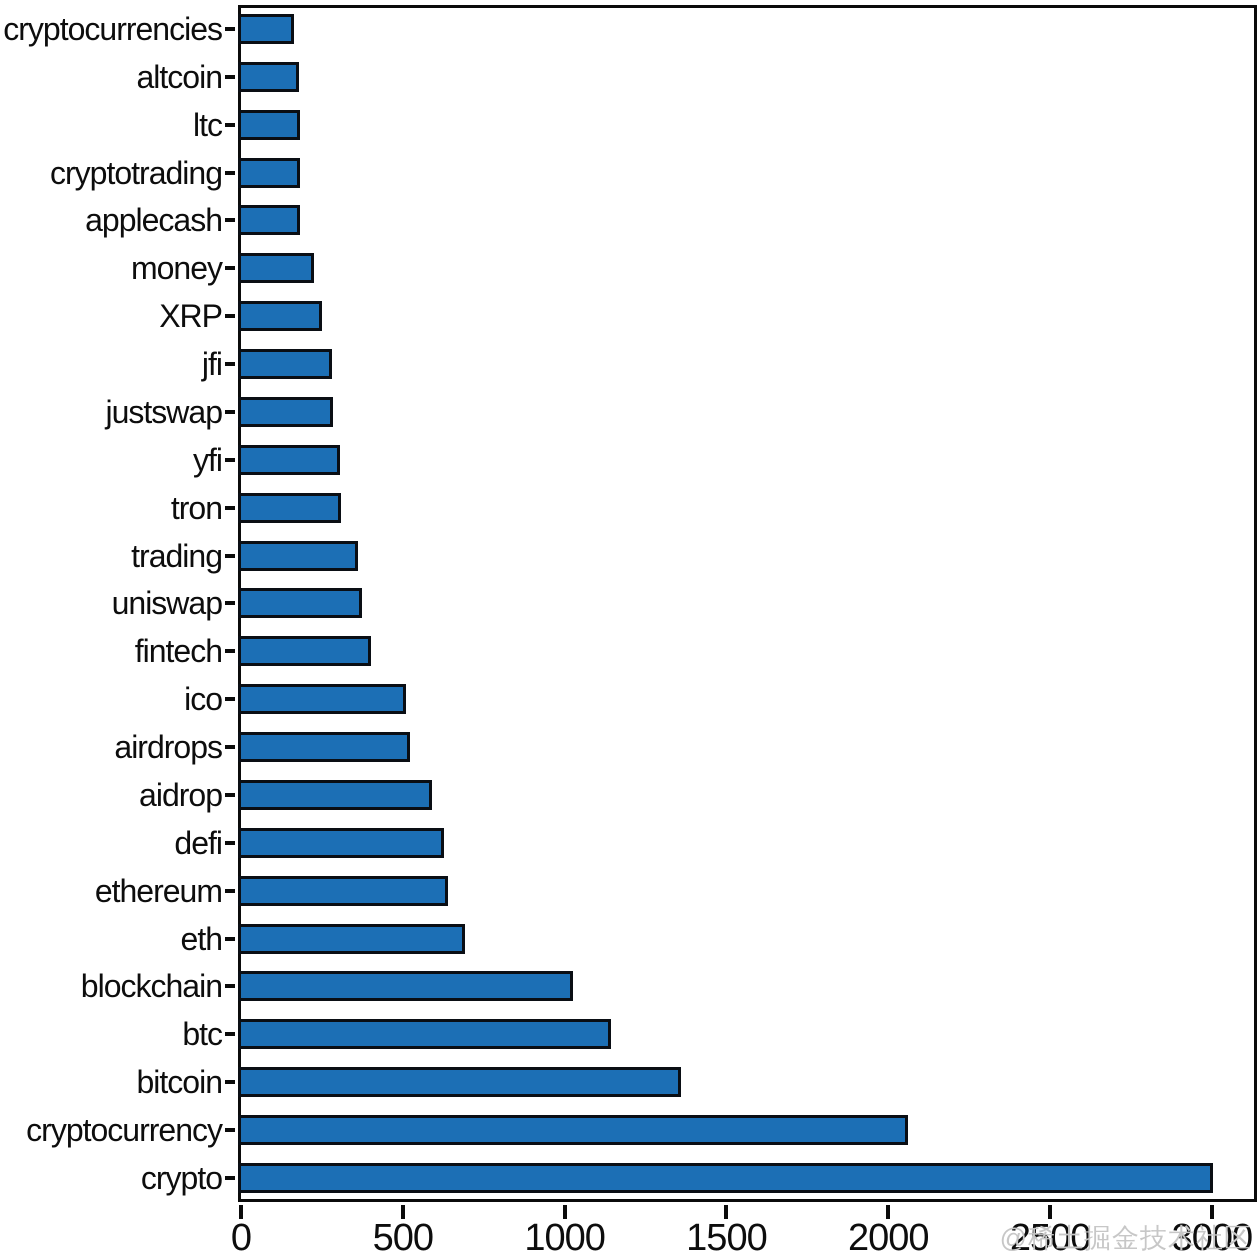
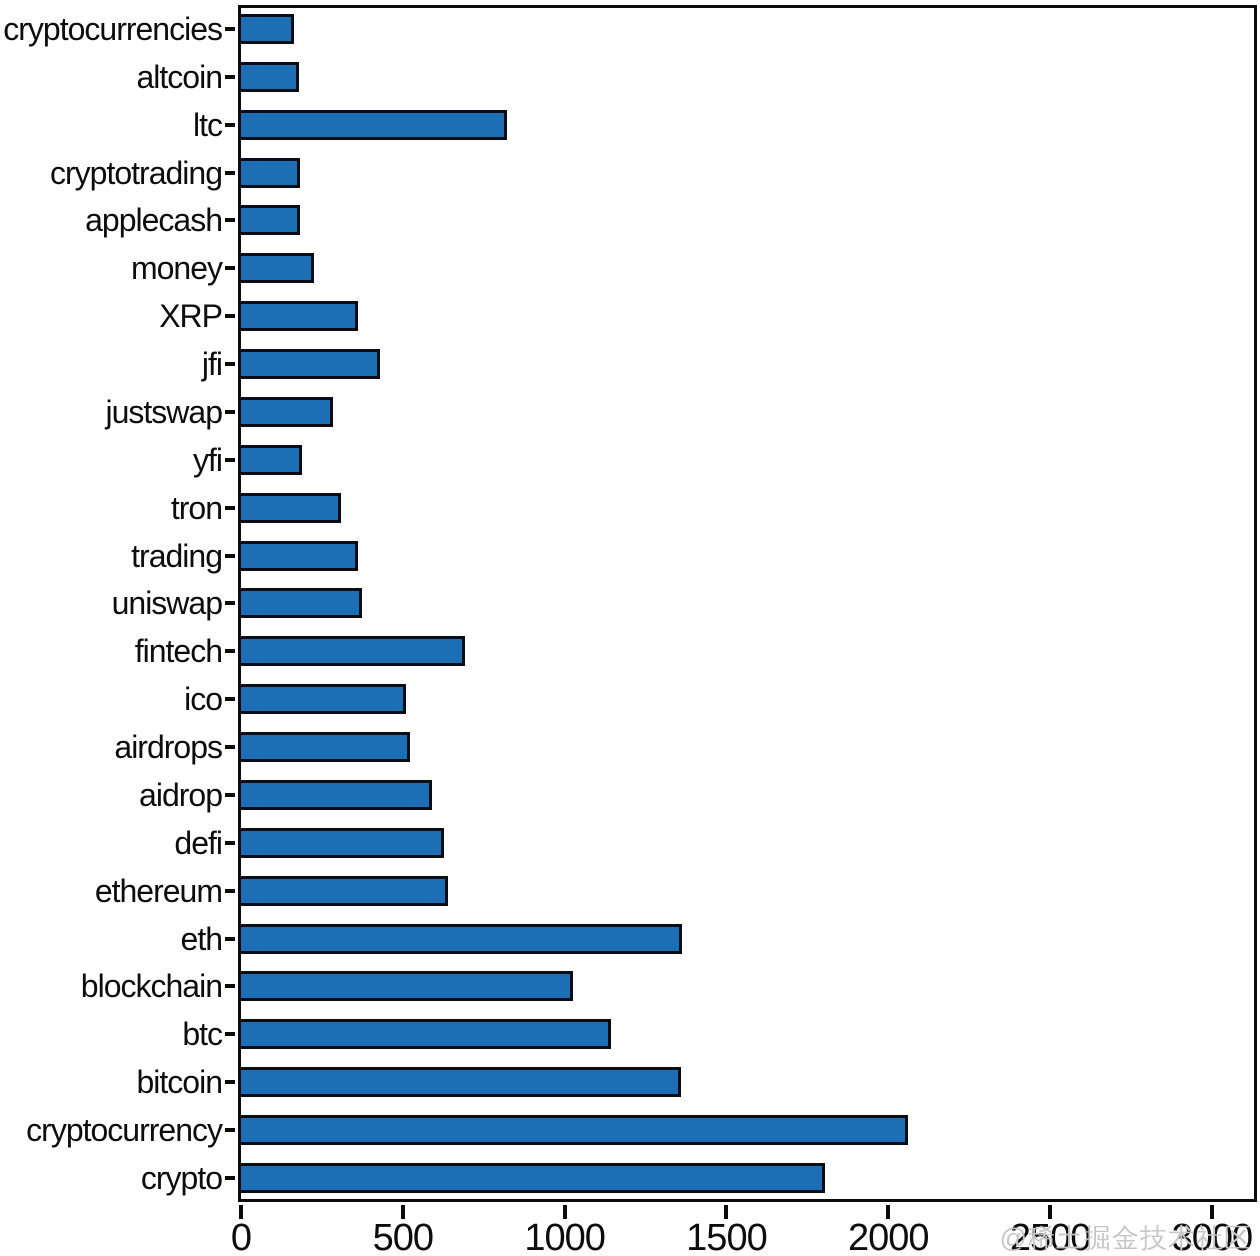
ltc: 170 -> 810
XRP: 240 -> 350
jfi: 270 -> 420
yfi: 300 -> 180
fintech: 390 -> 680
eth: 680 -> 1350
crypto: 2980 -> 1790
